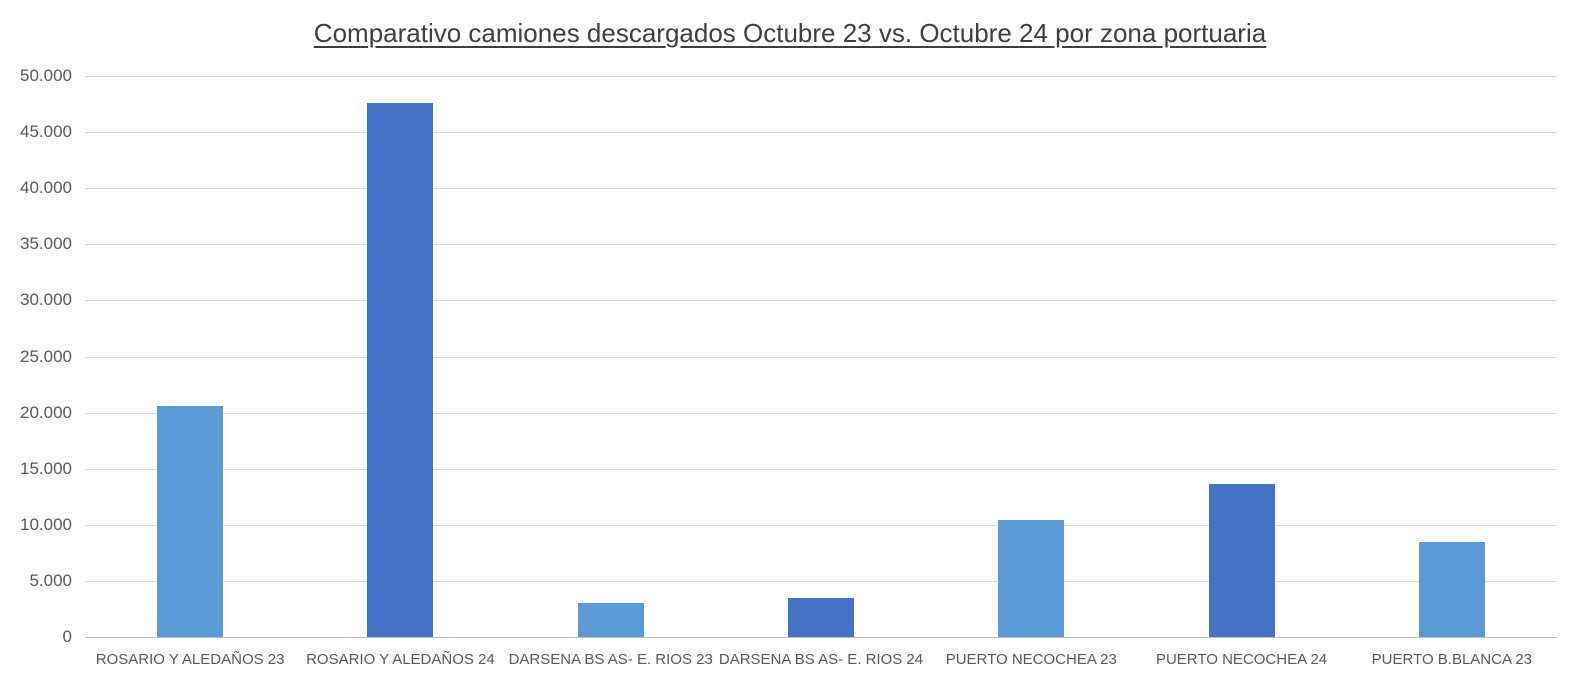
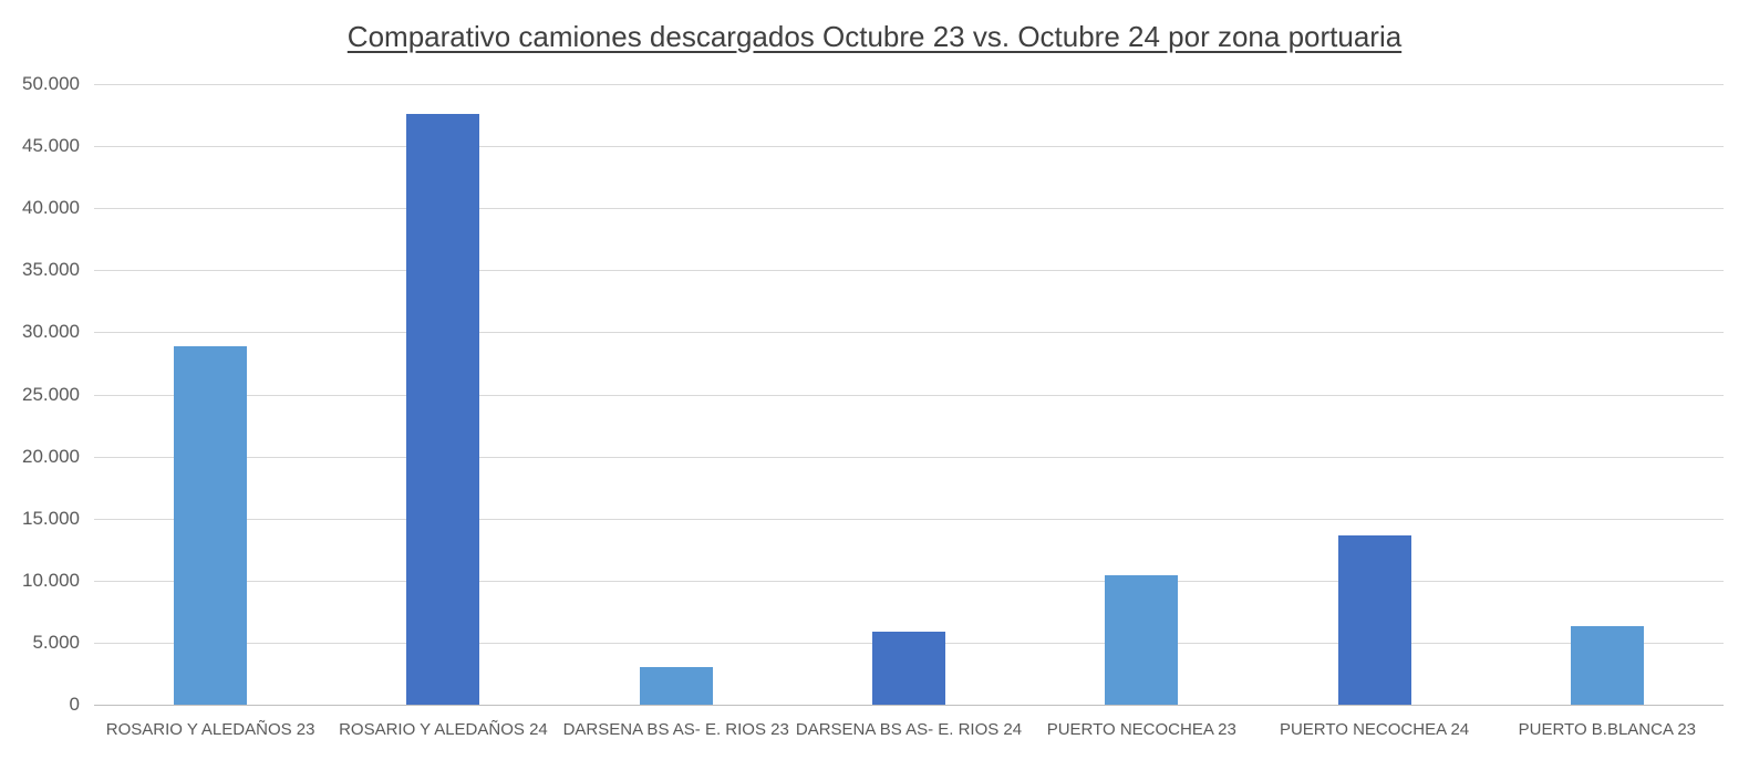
ROSARIO Y ALEDAÑOS 23: 20600 -> 28900
DARSENA BS AS- E. RIOS 24: 3500 -> 5900
PUERTO B.BLANCA 23: 8500 -> 6300
